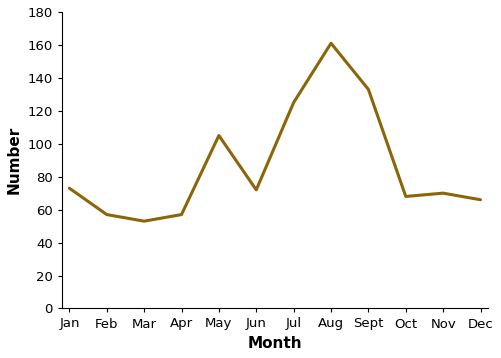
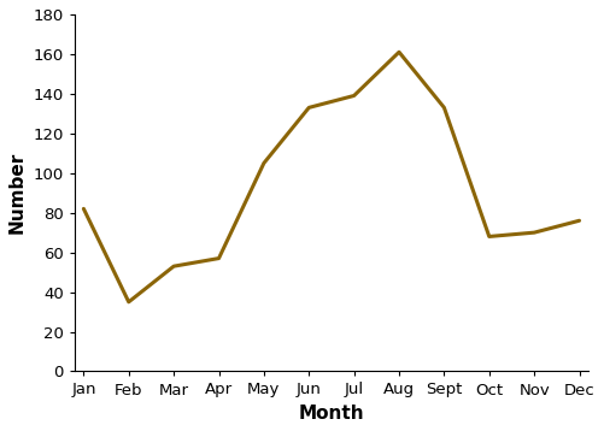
Jan: 73 -> 82
Feb: 57 -> 35
Jun: 72 -> 133
Jul: 125 -> 139
Dec: 66 -> 76
